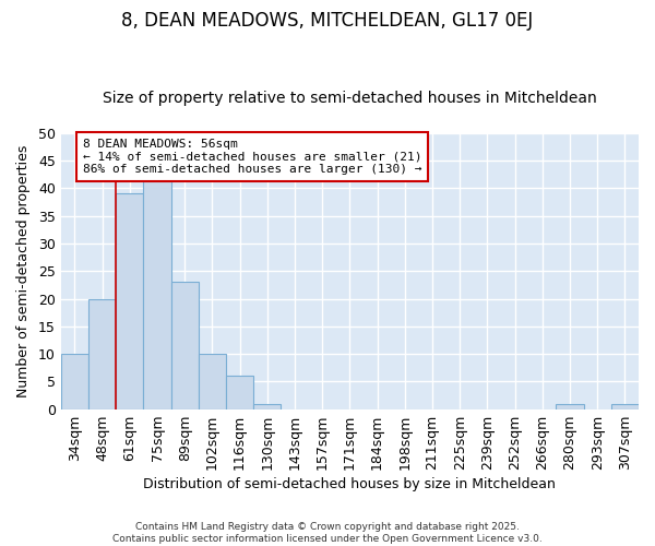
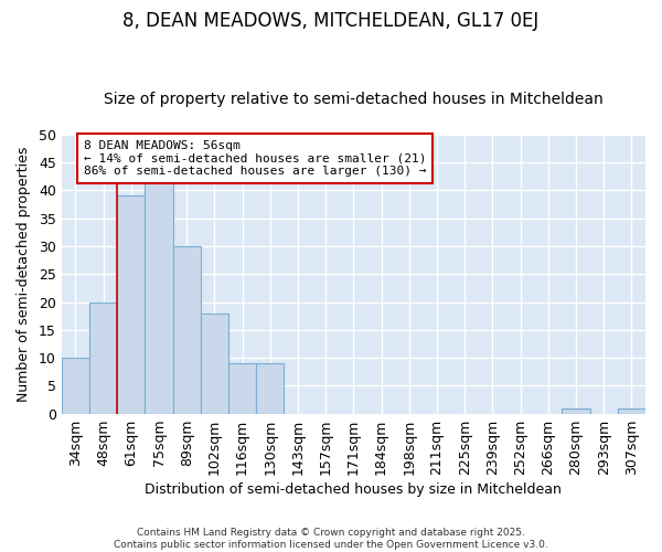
89sqm: 23 -> 30
102sqm: 10 -> 18
116sqm: 6 -> 9
130sqm: 1 -> 9
